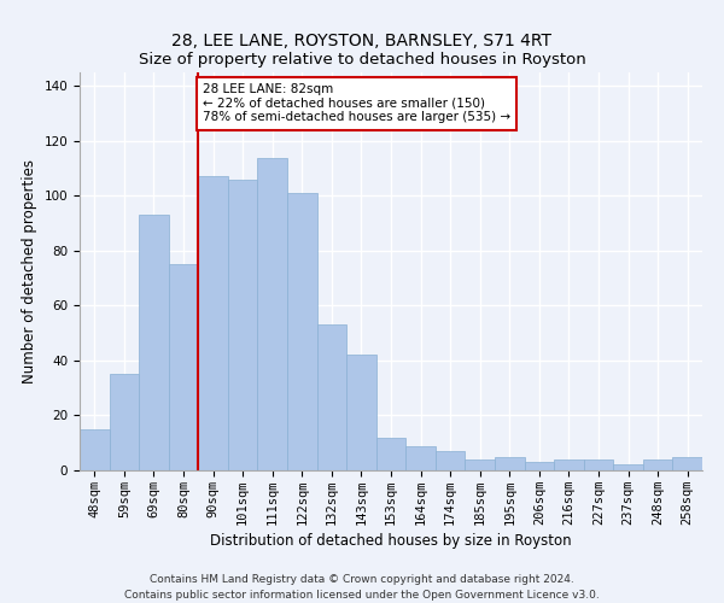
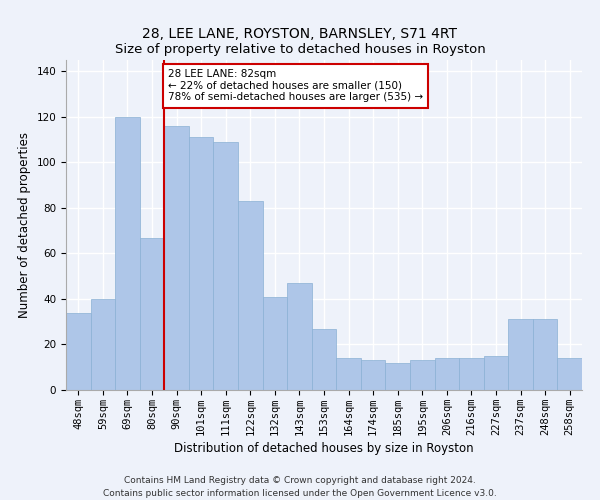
48sqm: 15 -> 34
59sqm: 35 -> 40
69sqm: 93 -> 120
80sqm: 75 -> 67
90sqm: 107 -> 116
101sqm: 106 -> 111
111sqm: 114 -> 109
122sqm: 101 -> 83
132sqm: 53 -> 41
143sqm: 42 -> 47
153sqm: 12 -> 27
164sqm: 9 -> 14
174sqm: 7 -> 13
185sqm: 4 -> 12
195sqm: 5 -> 13
206sqm: 3 -> 14
216sqm: 4 -> 14
227sqm: 4 -> 15
237sqm: 2 -> 31
248sqm: 4 -> 31
258sqm: 5 -> 14
